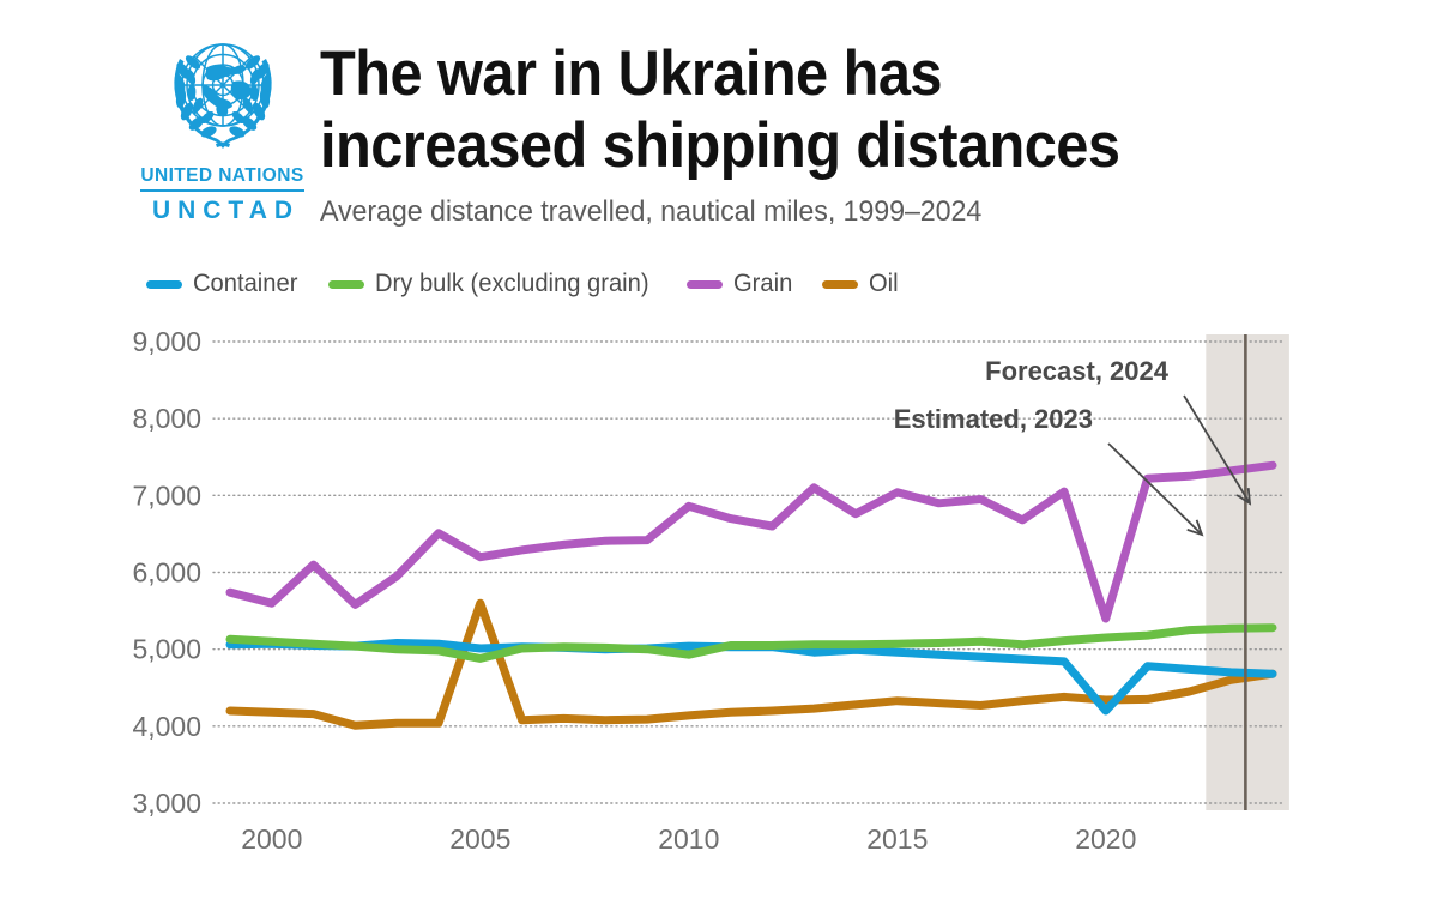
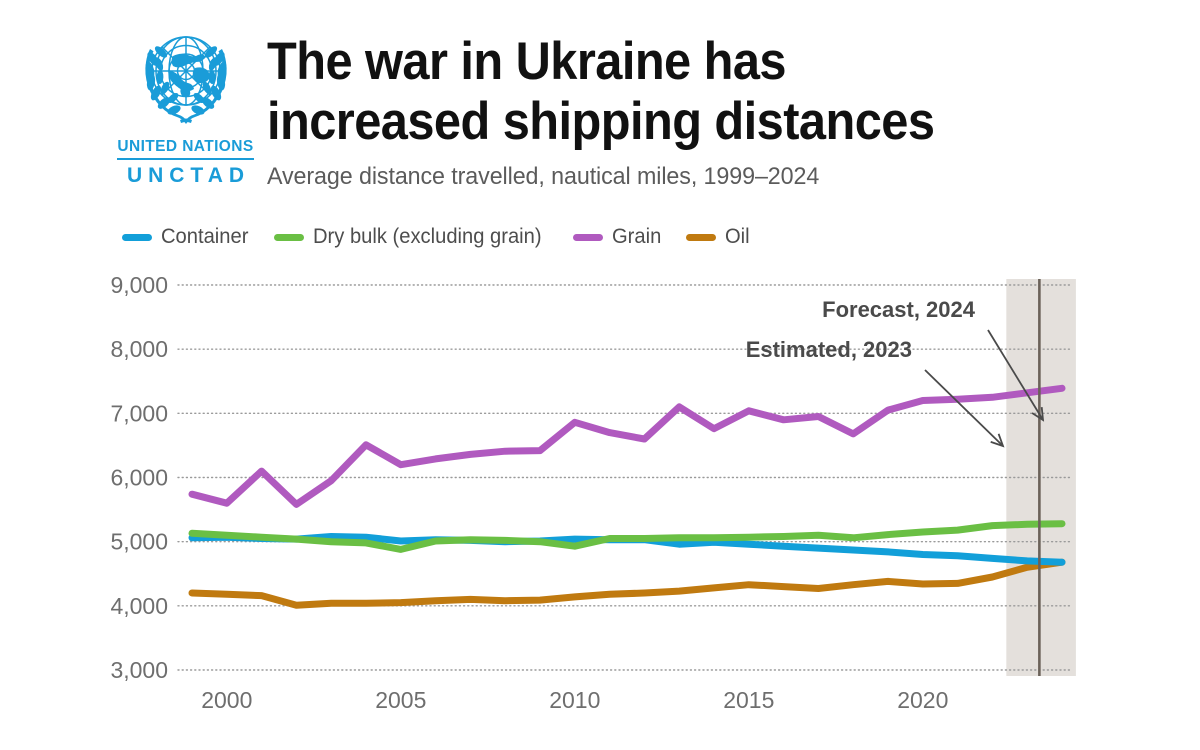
Oil/2005: 5600 -> 4000
Container/2020: 4200 -> 4800
Grain/2020: 5400 -> 7200
